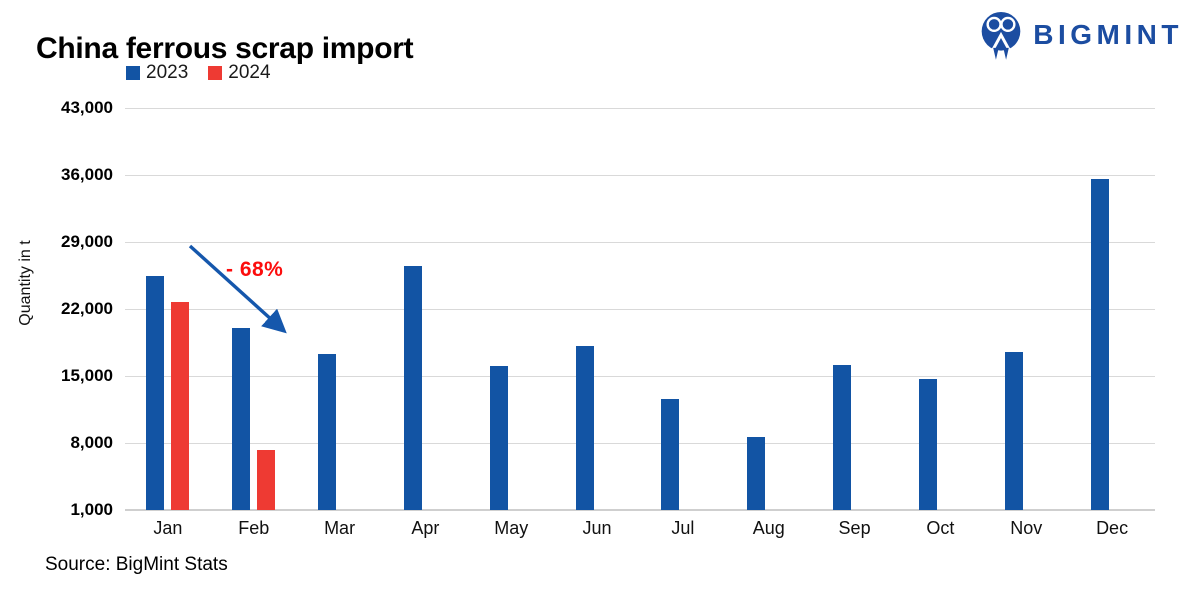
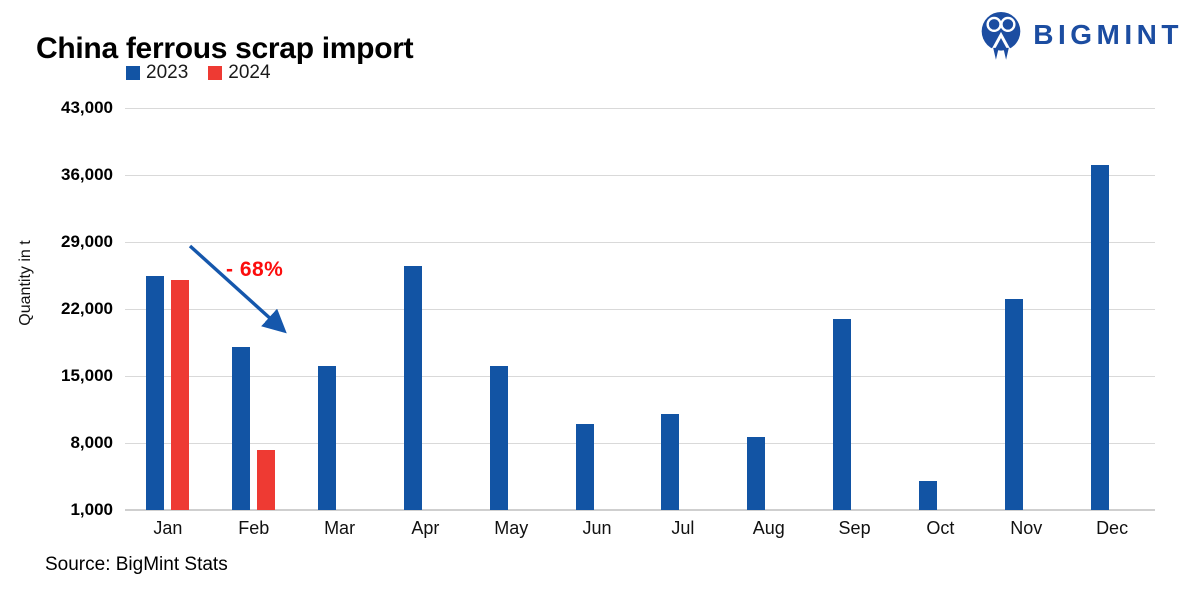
2024/Jan: 23000 -> 25000
2023/Feb: 20000 -> 18000
2023/Mar: 17000 -> 16000
2023/Jun: 18000 -> 10000
2023/Jul: 13000 -> 11000
2023/Sep: 16000 -> 21000
2023/Oct: 15000 -> 4000
2023/Nov: 18000 -> 23000
2023/Dec: 36000 -> 37000
